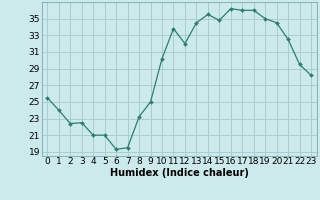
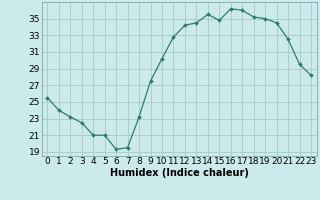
2: 22.4 -> 23.2
9: 25.0 -> 27.5
11: 33.8 -> 32.8
12: 32.0 -> 34.2
18: 36.0 -> 35.2
